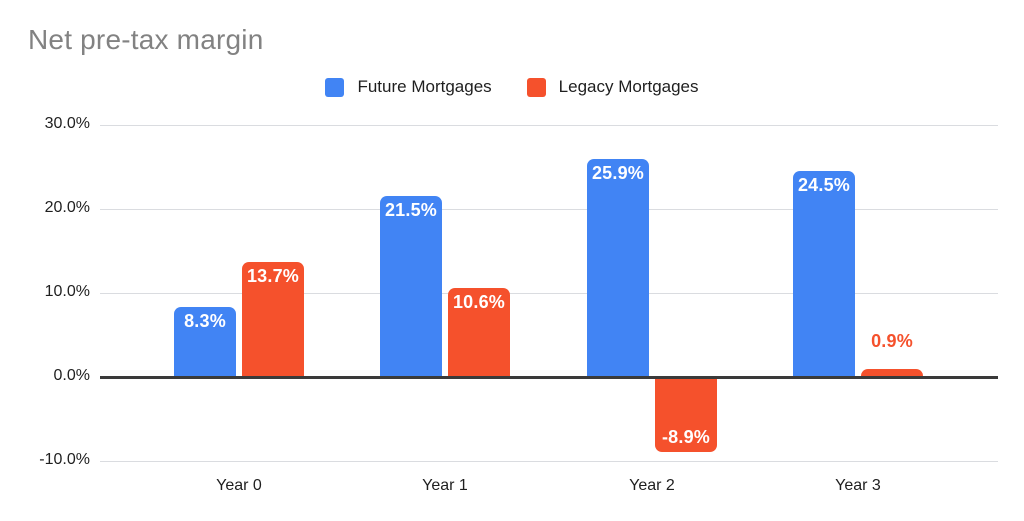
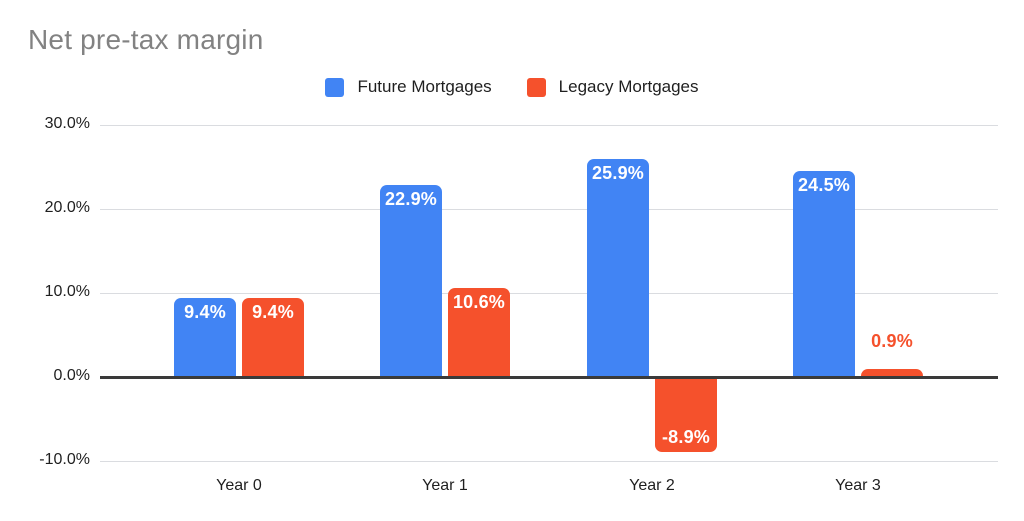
Future Mortgages/Year 0: 8.3% -> 9.4%
Legacy Mortgages/Year 0: 13.7% -> 9.4%
Future Mortgages/Year 1: 21.5% -> 22.9%
